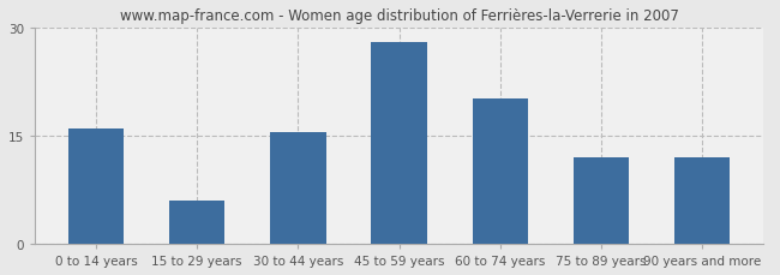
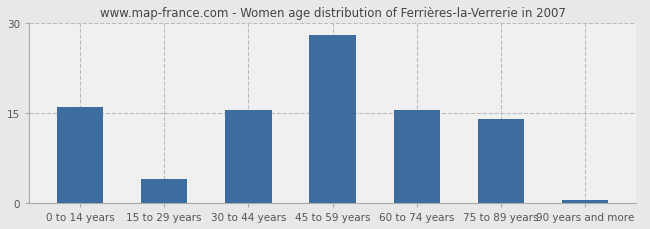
15 to 29 years: 6.0 -> 4.0
60 to 74 years: 20.2 -> 15.5
75 to 89 years: 12.0 -> 14.0
90 years and more: 12.0 -> 0.5
